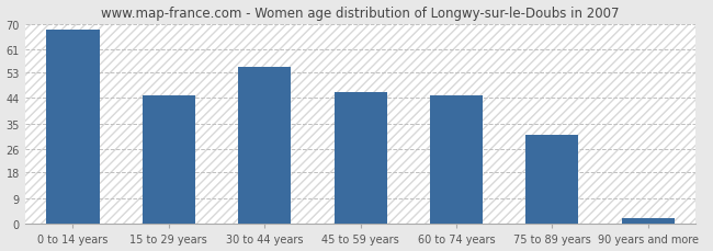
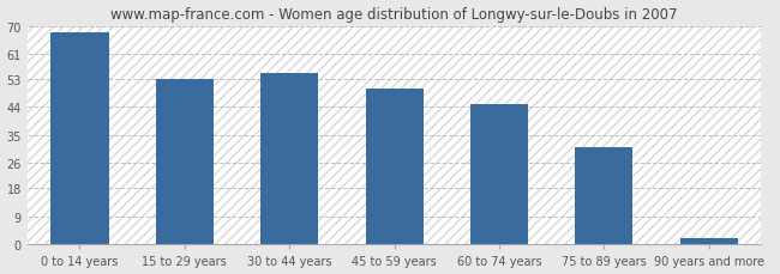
15 to 29 years: 45 -> 53
45 to 59 years: 46 -> 50
